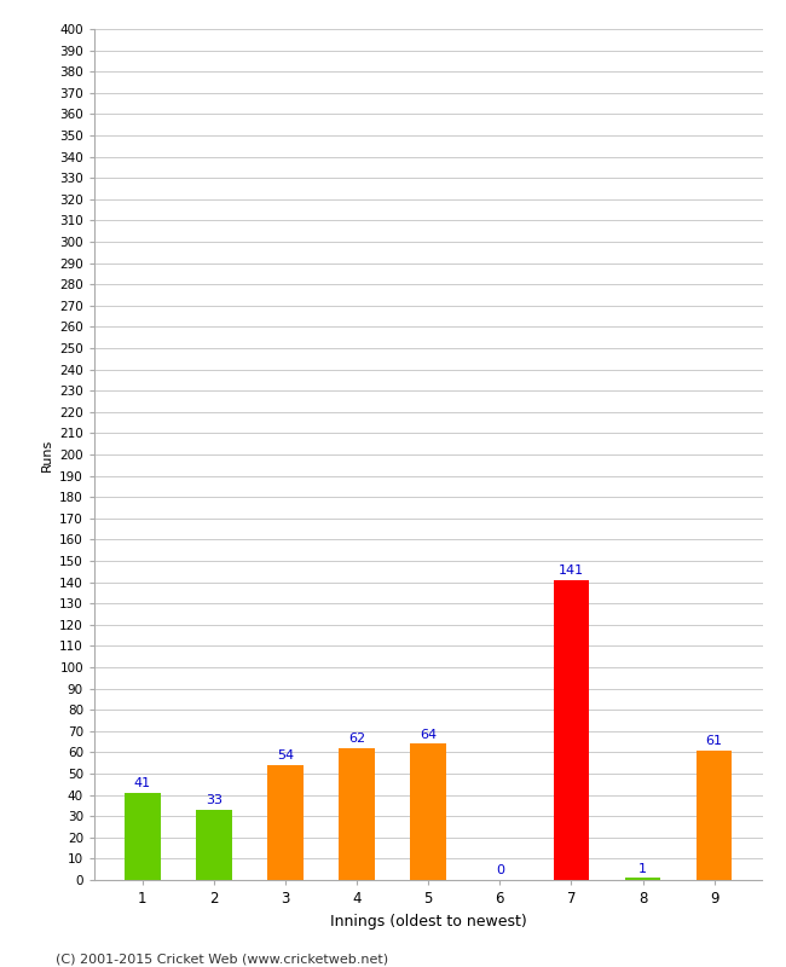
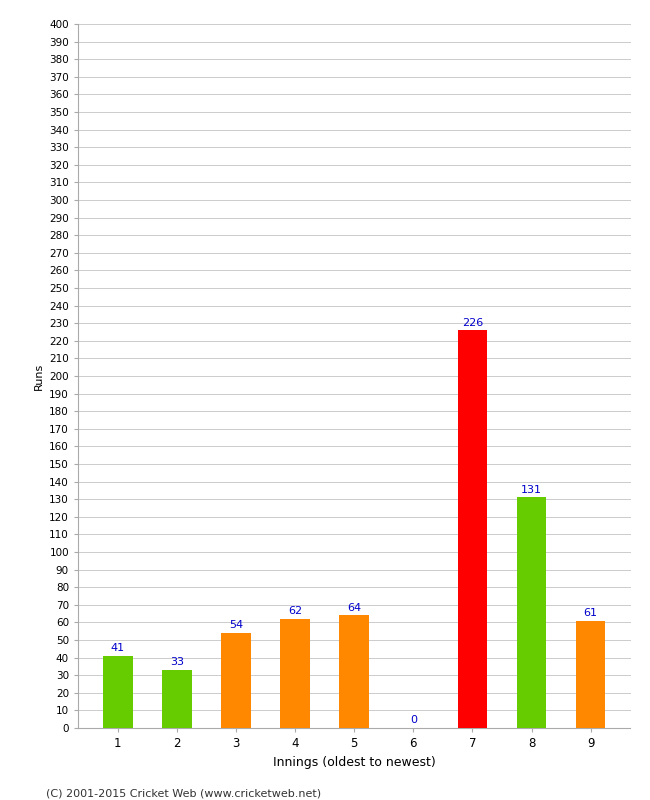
7: 141 -> 226
8: 1 -> 131
